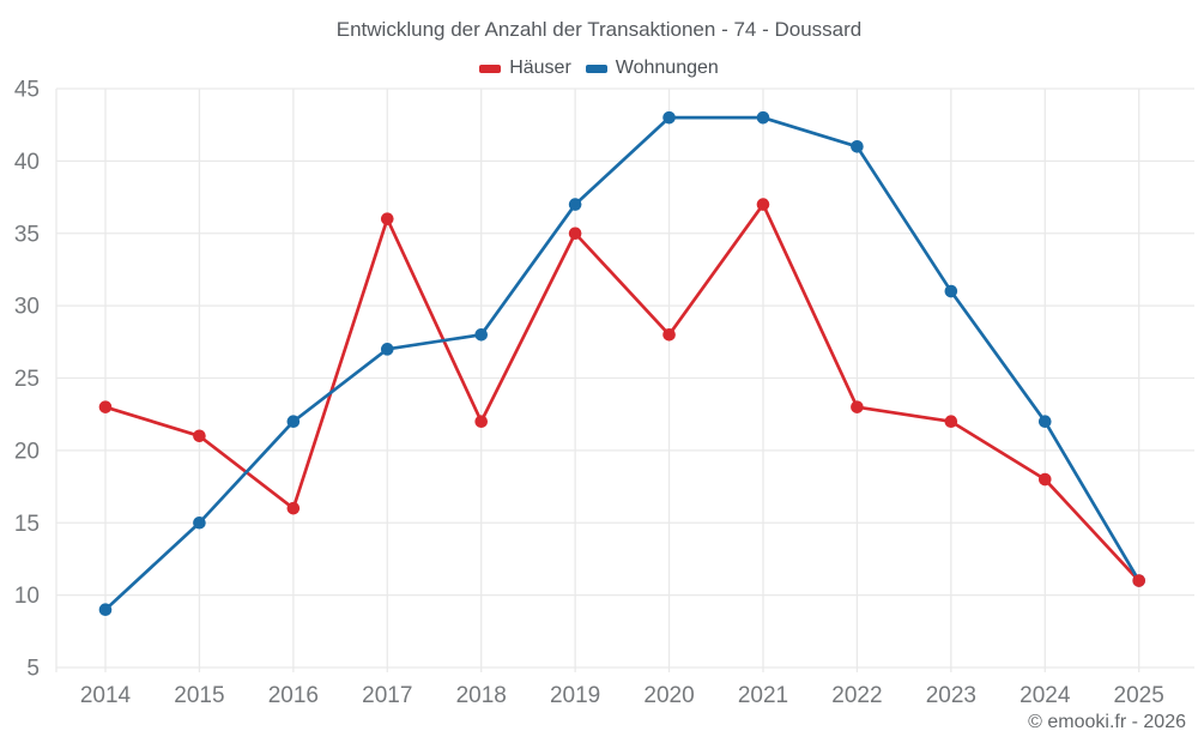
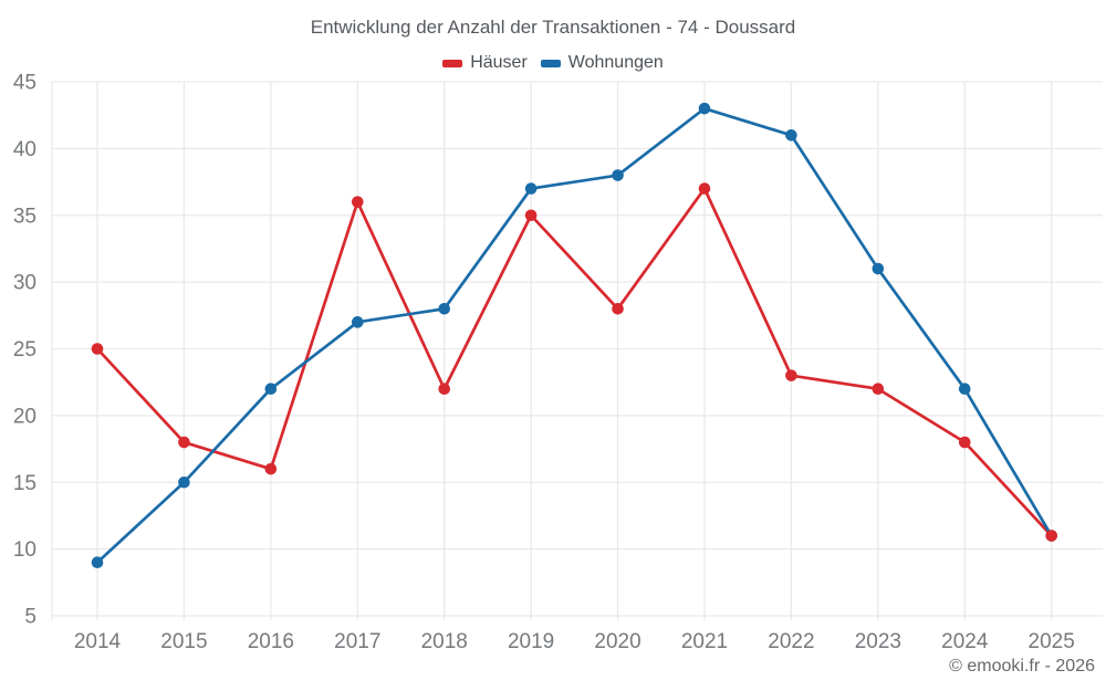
Häuser/2014: 23 -> 25
Häuser/2015: 21 -> 18
Wohnungen/2020: 43 -> 38
